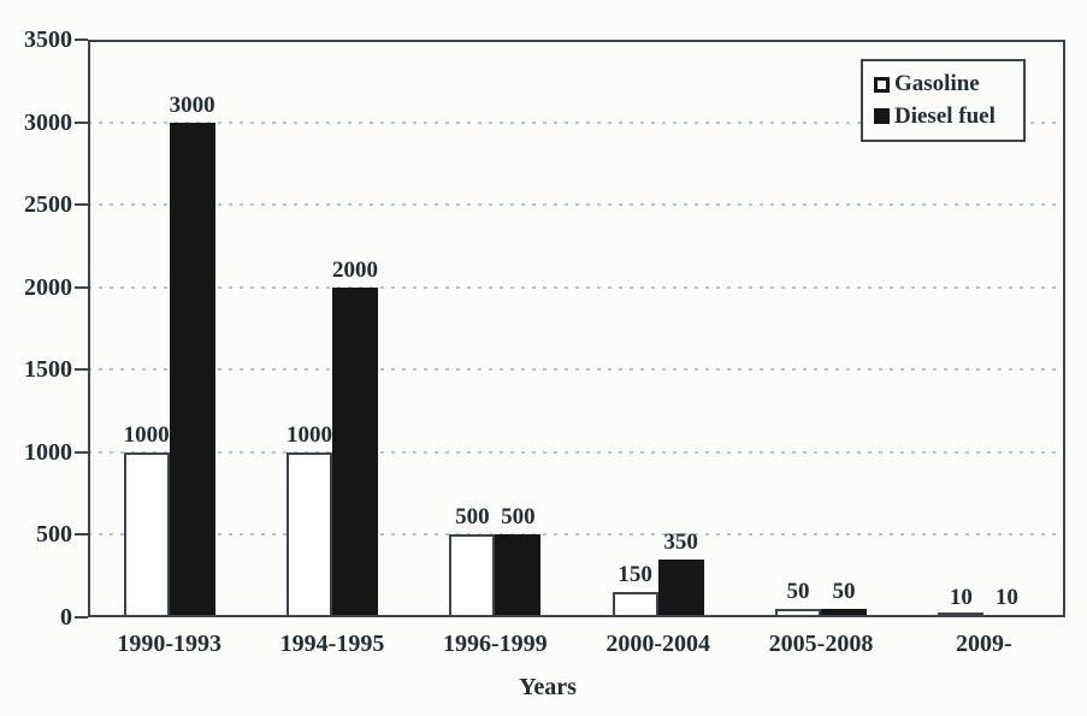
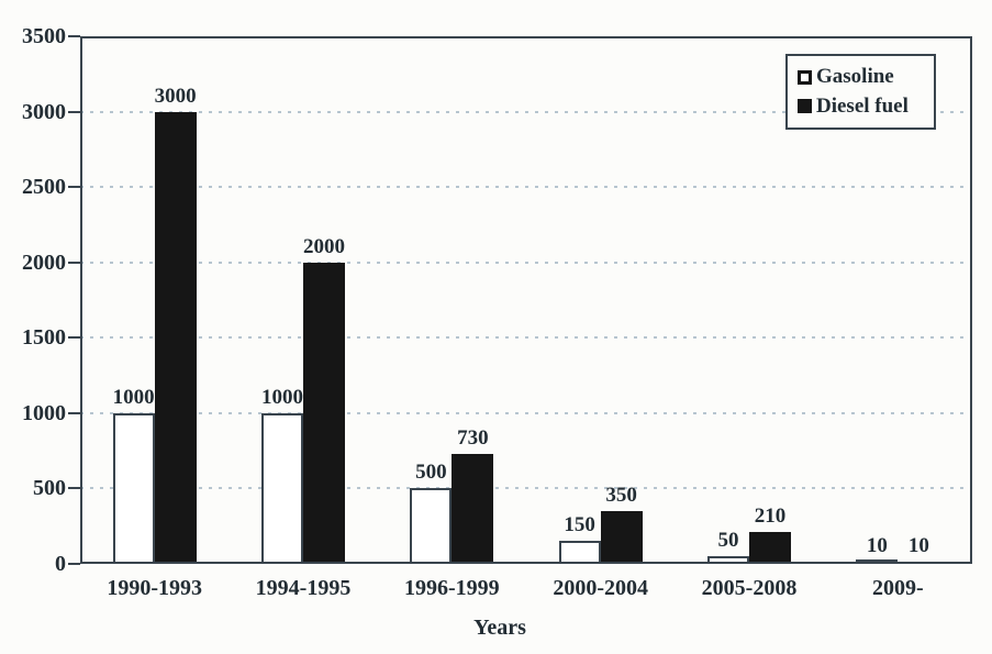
Diesel fuel/1996-1999: 500 -> 730
Diesel fuel/2005-2008: 50 -> 210
